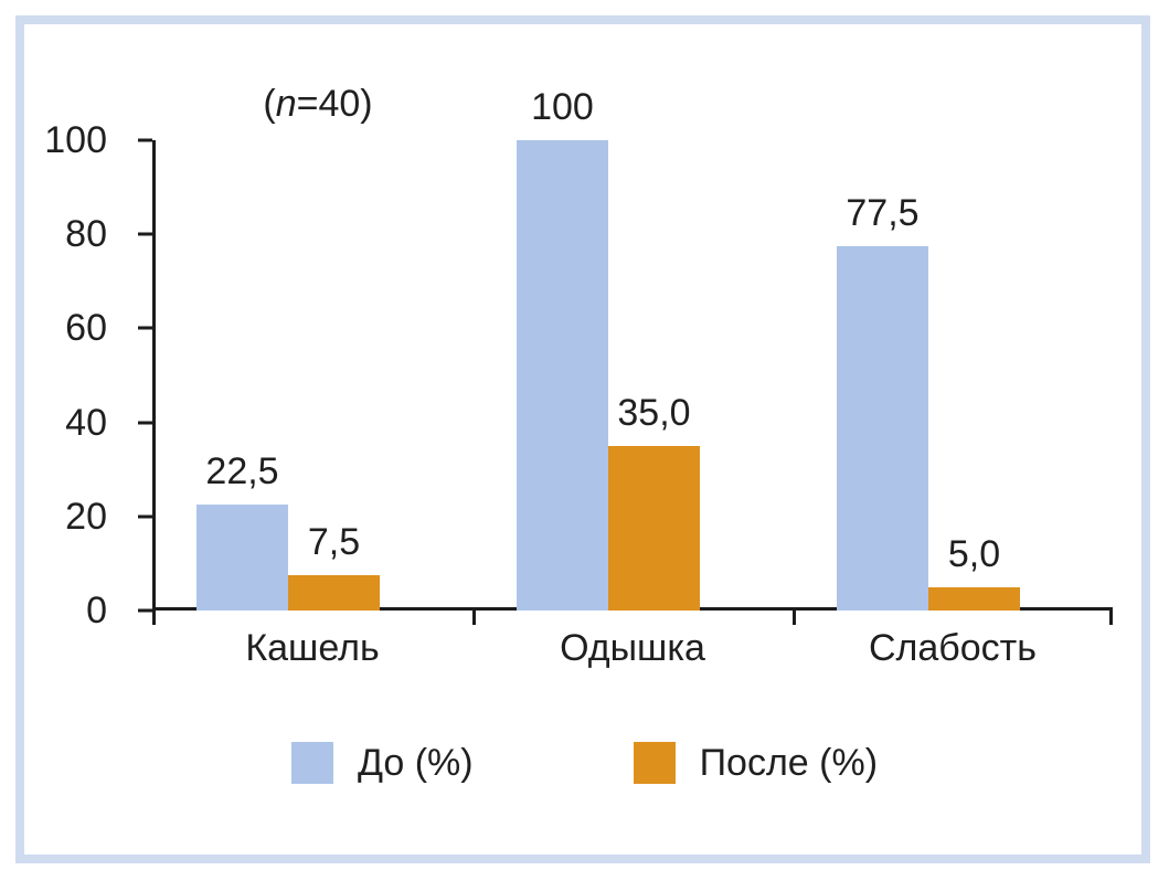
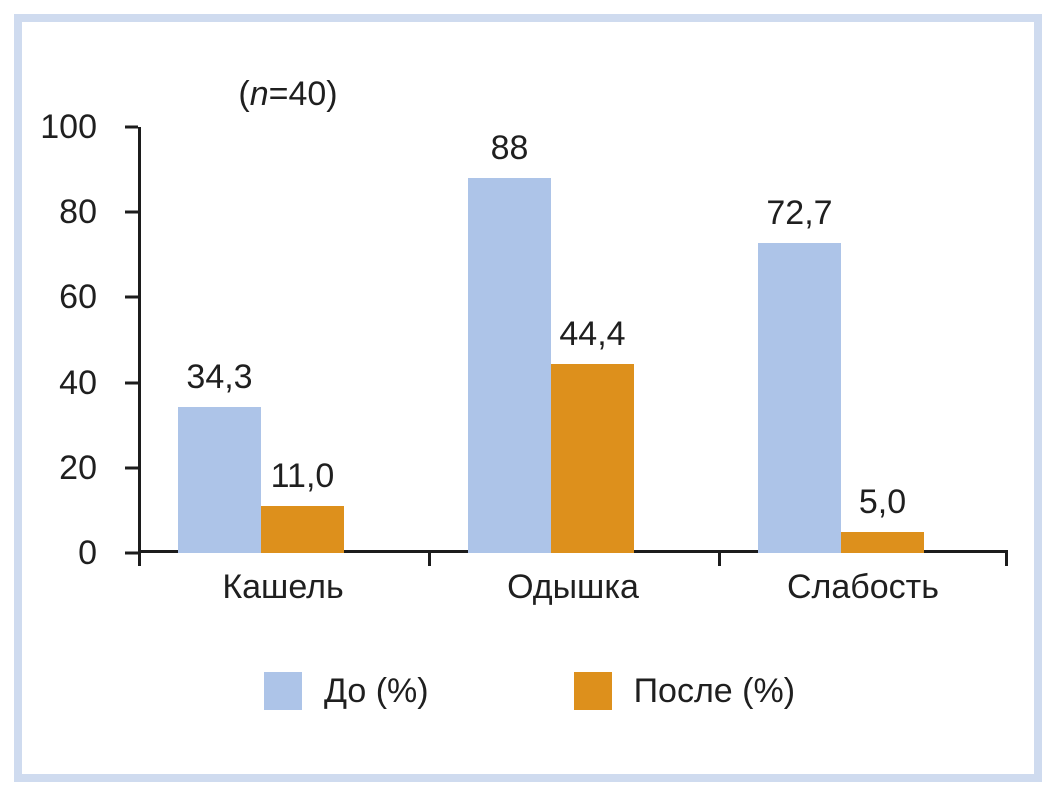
До (%)/Кашель: 22,5 -> 34,3
После (%)/Кашель: 7,5 -> 11,0
До (%)/Одышка: 100 -> 88
После (%)/Одышка: 35,0 -> 44,4
До (%)/Слабость: 77,5 -> 72,7
